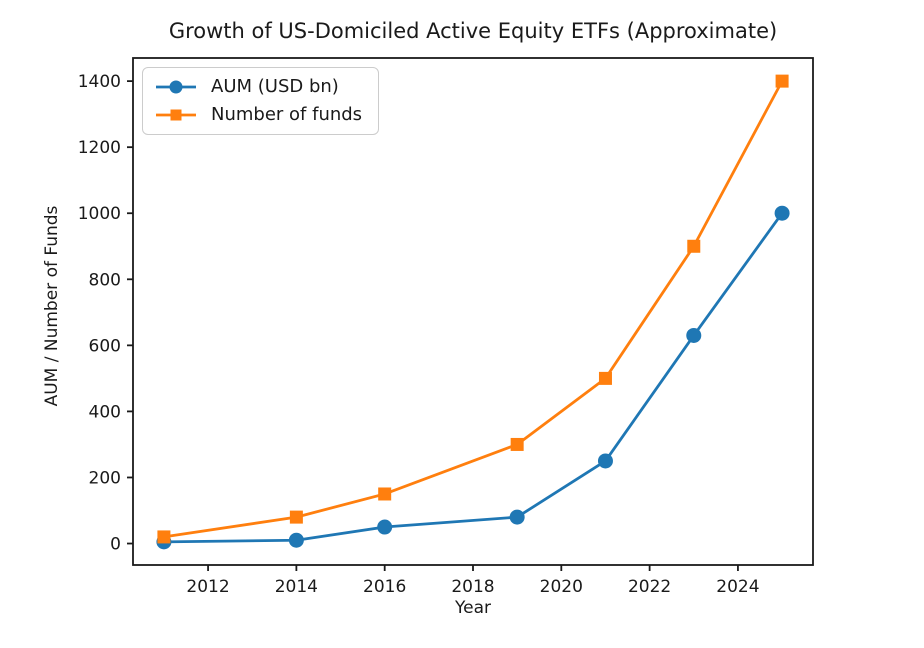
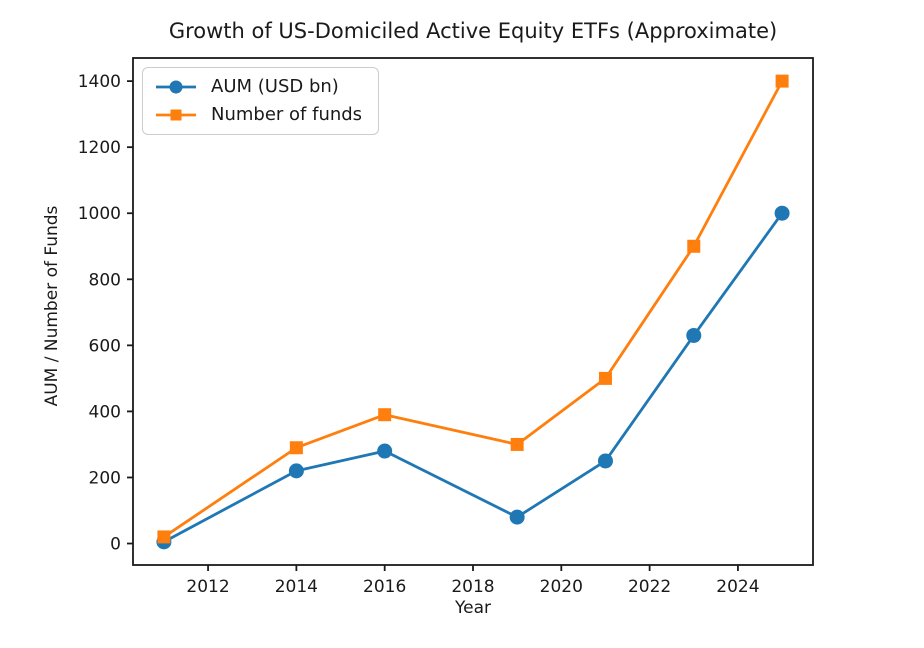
AUM (USD bn)/2014: 10 -> 220
Number of funds/2014: 80 -> 290
AUM (USD bn)/2016: 50 -> 280
Number of funds/2016: 150 -> 390
